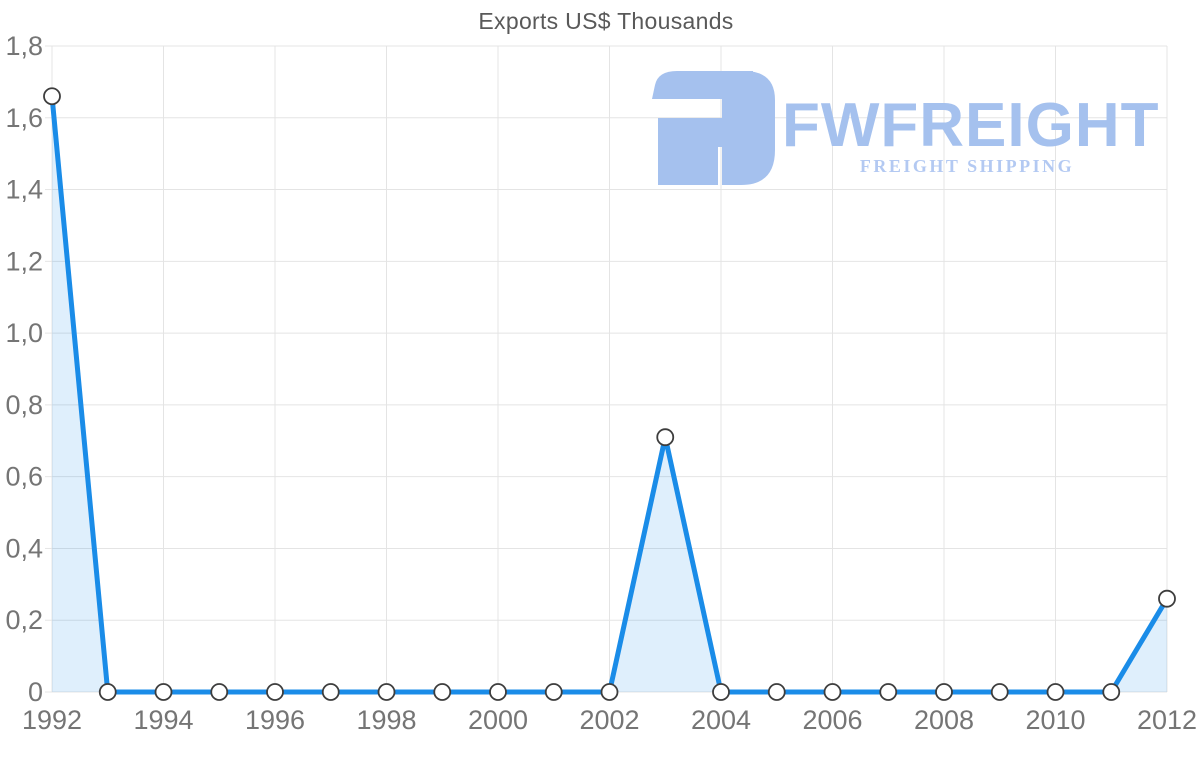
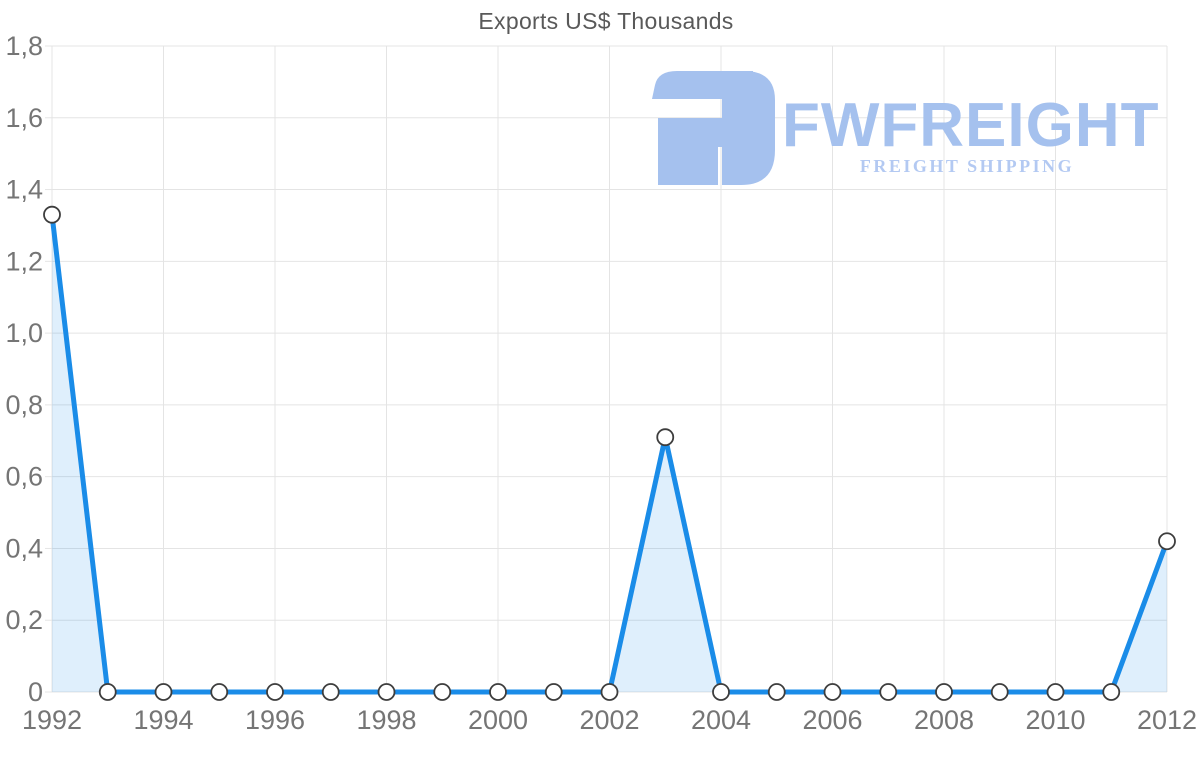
1992: 1,66 -> 1,33
2012: 0,26 -> 0,42
